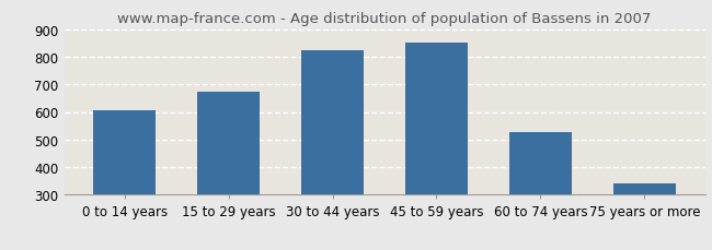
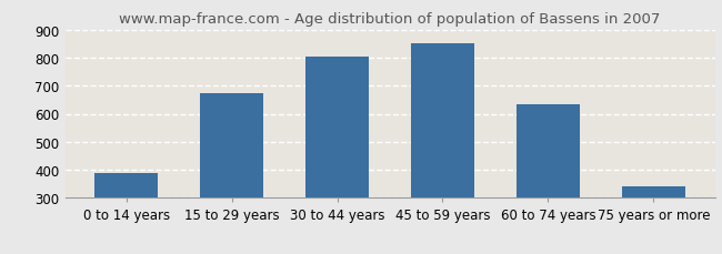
0 to 14 years: 605 -> 390
30 to 44 years: 825 -> 805
60 to 74 years: 525 -> 635
